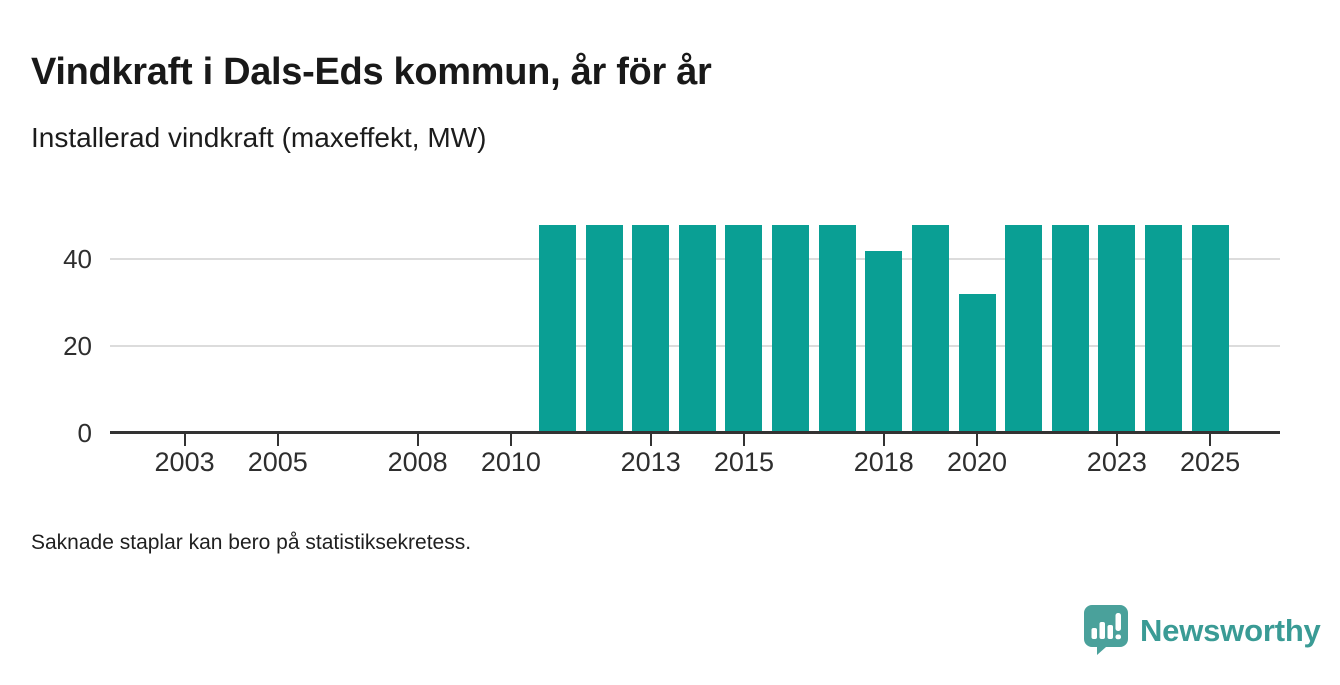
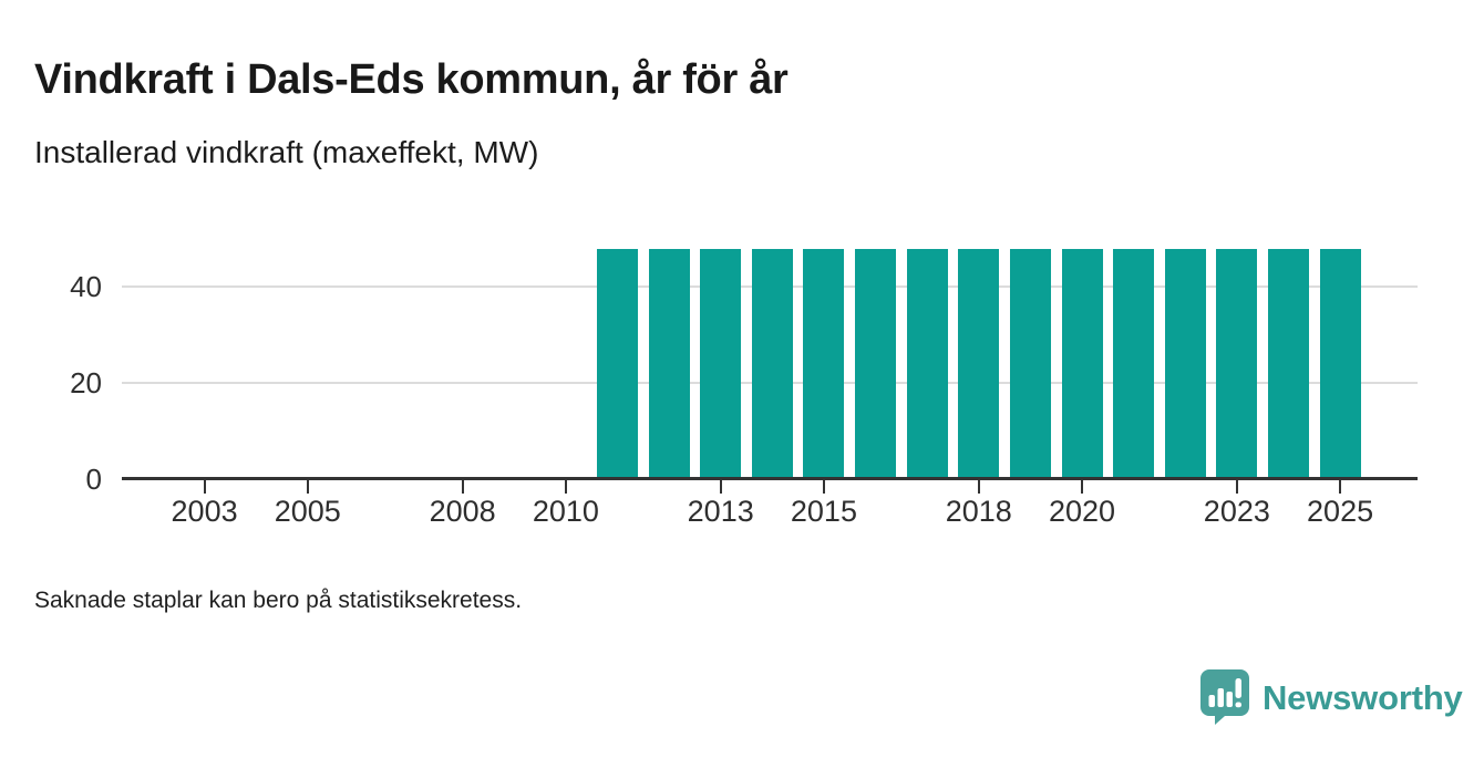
2018: 42 -> 48
2020: 32 -> 48
